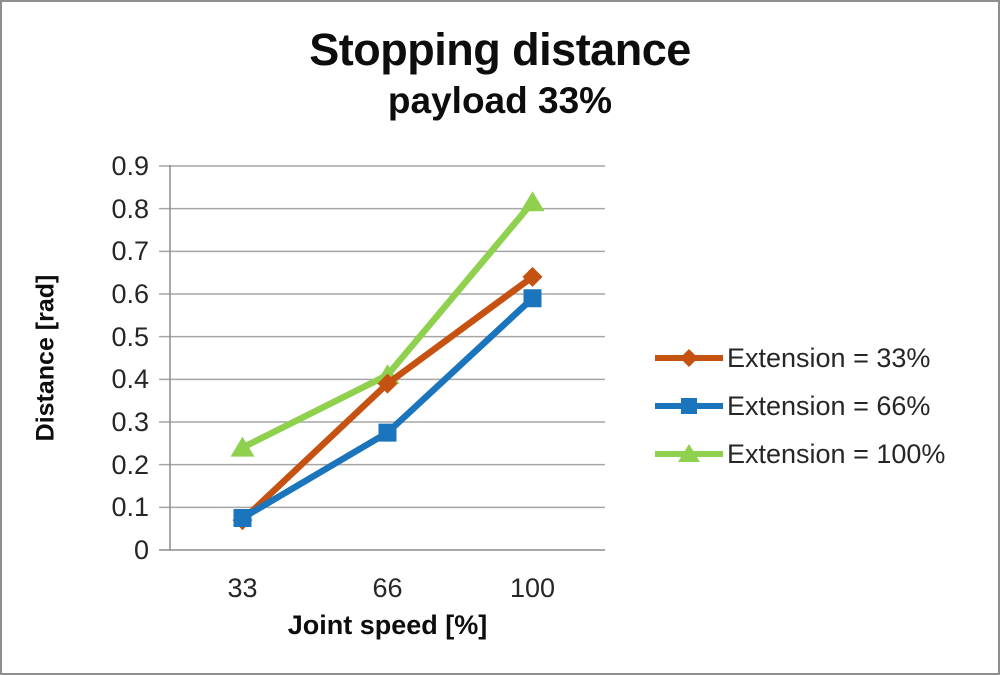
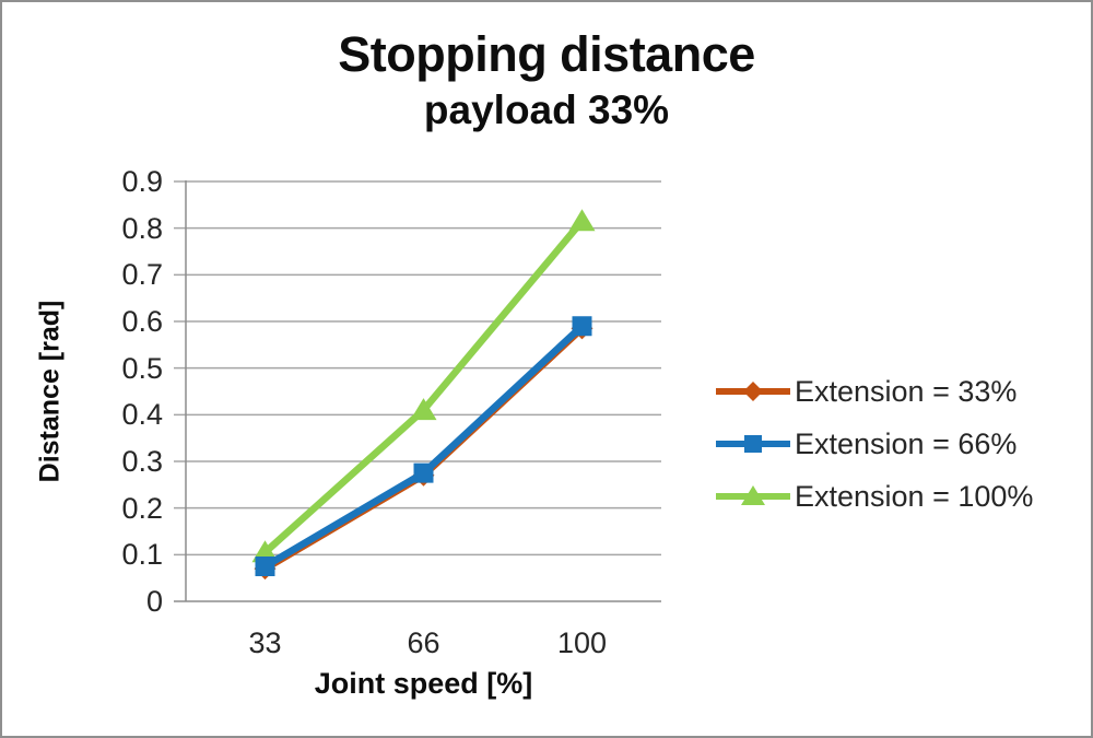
Extension = 100%/33: 0.24 -> 0.10
Extension = 33%/66: 0.39 -> 0.27
Extension = 33%/100: 0.64 -> 0.58
